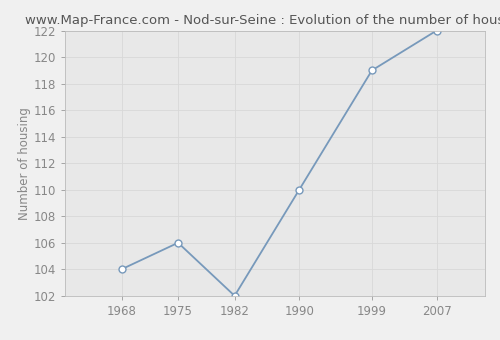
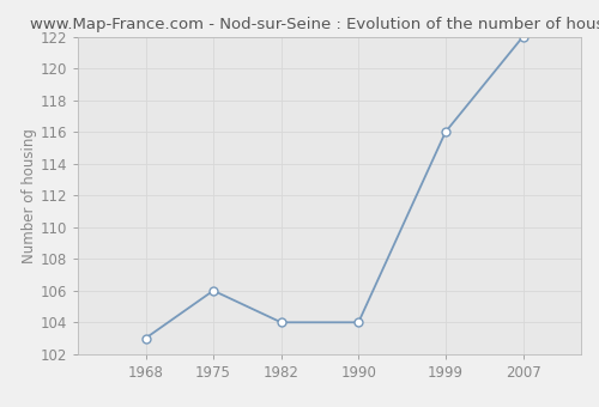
1968: 104 -> 103
1982: 102 -> 104
1990: 110 -> 104
1999: 119 -> 116
